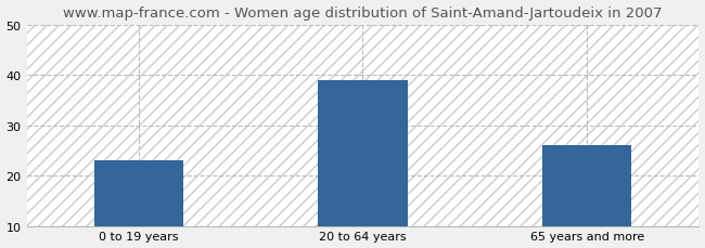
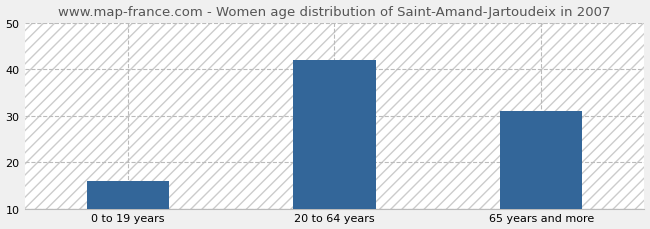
0 to 19 years: 23 -> 16
20 to 64 years: 39 -> 42
65 years and more: 26 -> 31
